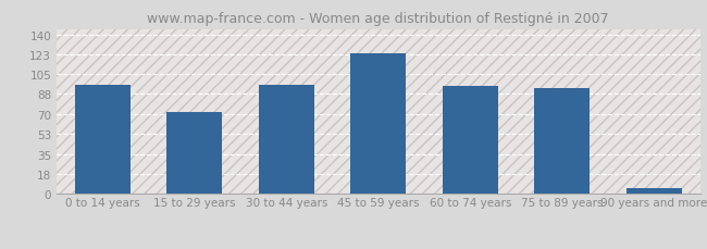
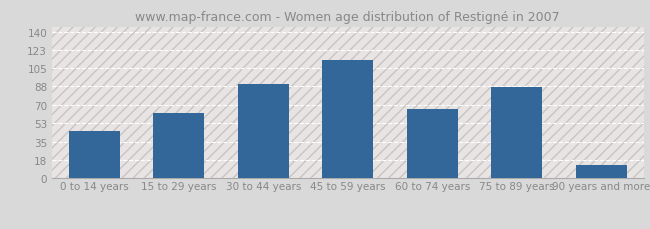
0 to 14 years: 96 -> 45
15 to 29 years: 72 -> 62
30 to 44 years: 96 -> 90
45 to 59 years: 124 -> 113
60 to 74 years: 95 -> 66
75 to 89 years: 93 -> 87
90 years and more: 5 -> 13
